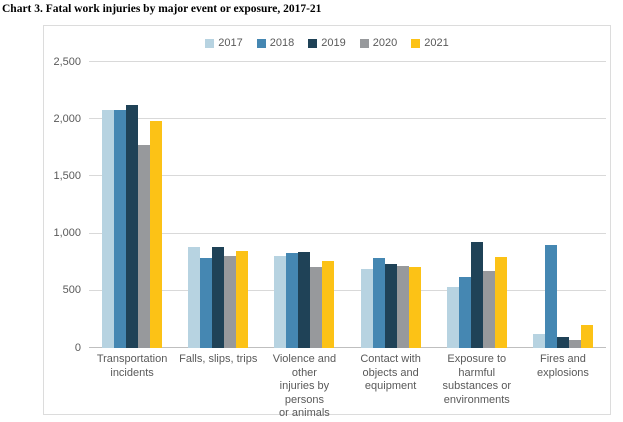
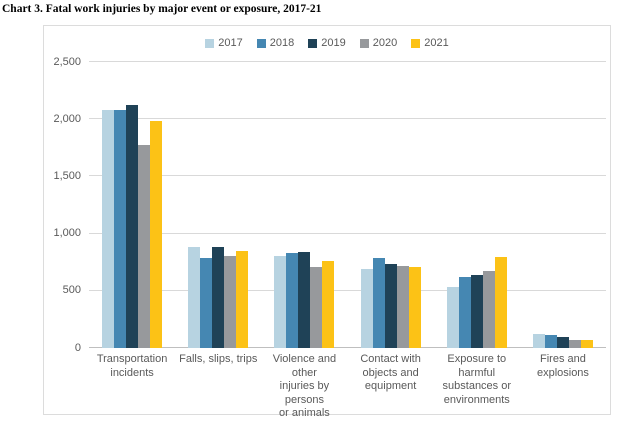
2019/Exposure to harmful substances or environments: 930 -> 640
2018/Fires and explosions: 900 -> 120
2021/Fires and explosions: 200 -> 70
